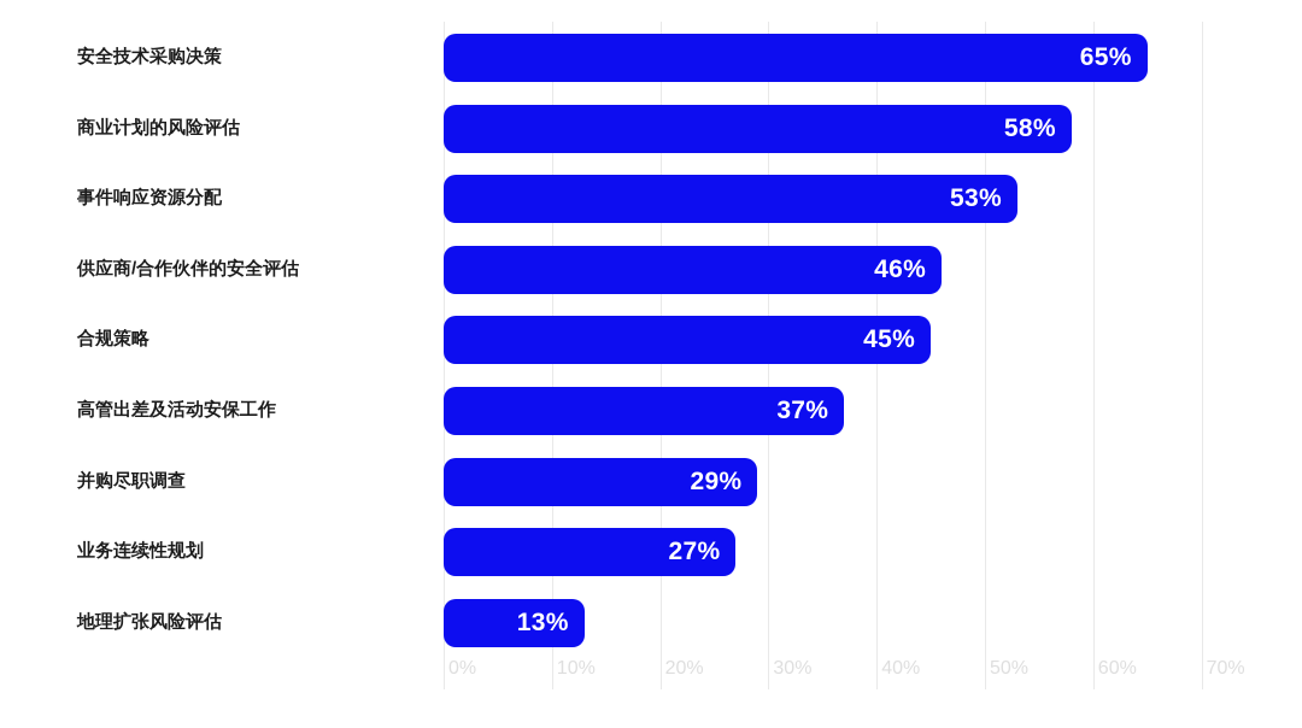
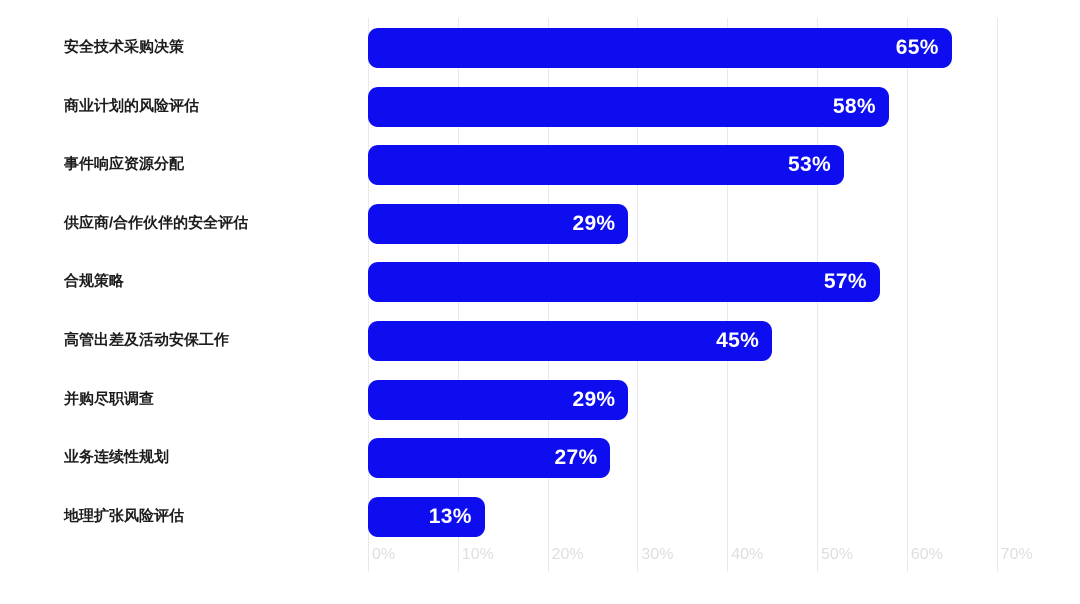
供应商/合作伙伴的安全评估: 46% -> 29%
合规策略: 45% -> 57%
高管出差及活动安保工作: 37% -> 45%
